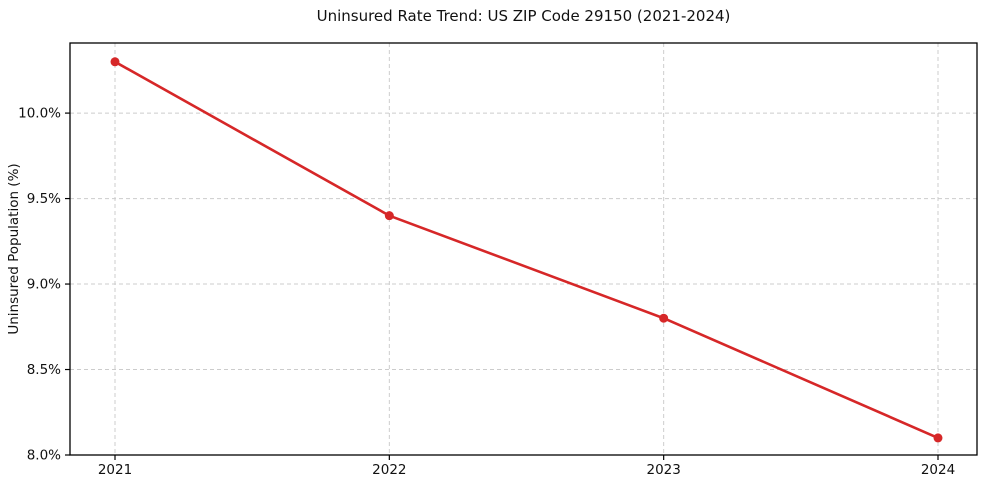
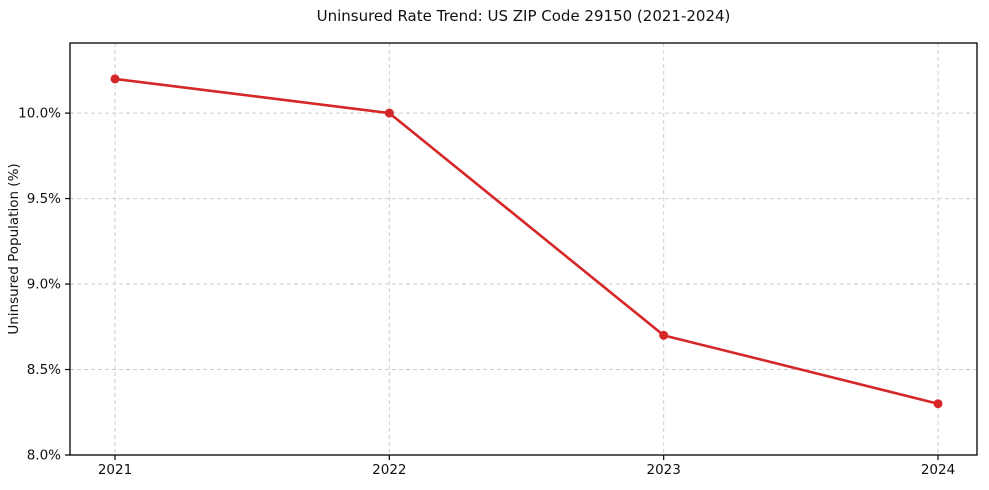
2021: 10.3% -> 10.2%
2022: 9.4% -> 10.0%
2023: 8.8% -> 8.7%
2024: 8.1% -> 8.3%
